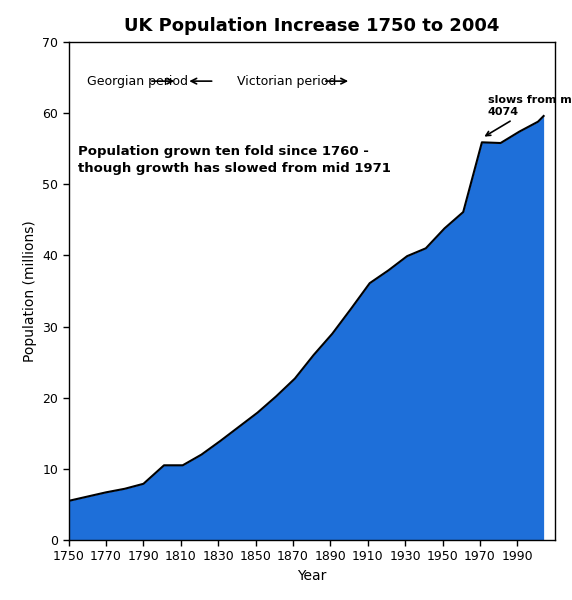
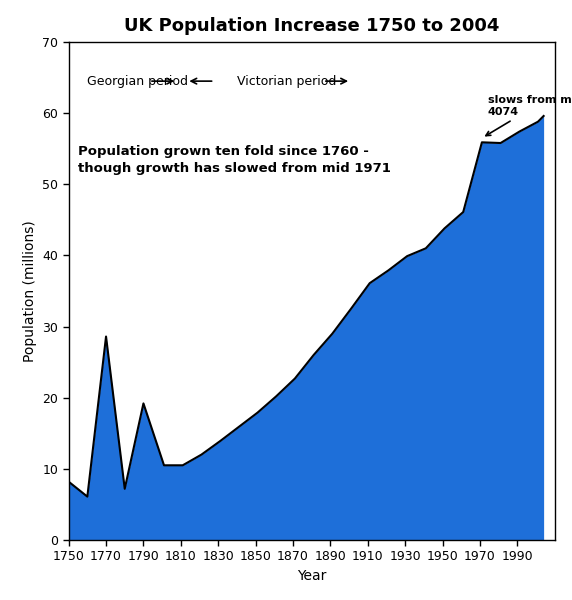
1750: 5.5 -> 8.2
1770: 6.7 -> 28.6
1790: 7.9 -> 19.2
